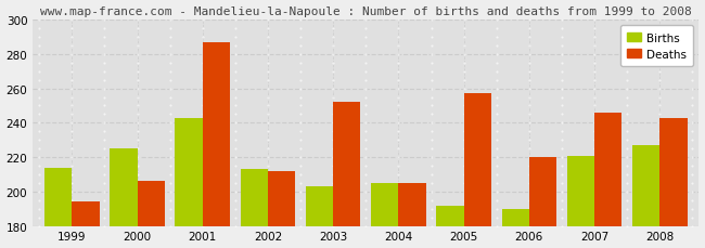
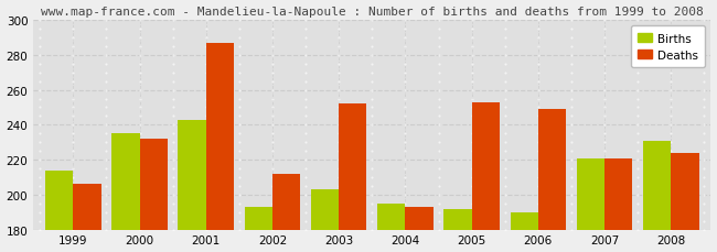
Deaths/1999: 194 -> 206
Births/2000: 225 -> 235
Deaths/2000: 206 -> 232
Births/2002: 213 -> 193
Births/2004: 205 -> 195
Deaths/2004: 205 -> 193
Deaths/2005: 257 -> 253
Deaths/2006: 220 -> 249
Deaths/2007: 246 -> 221
Births/2008: 227 -> 231
Deaths/2008: 243 -> 224
